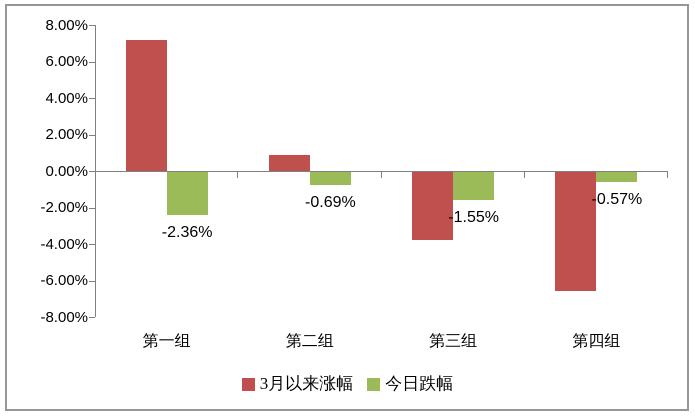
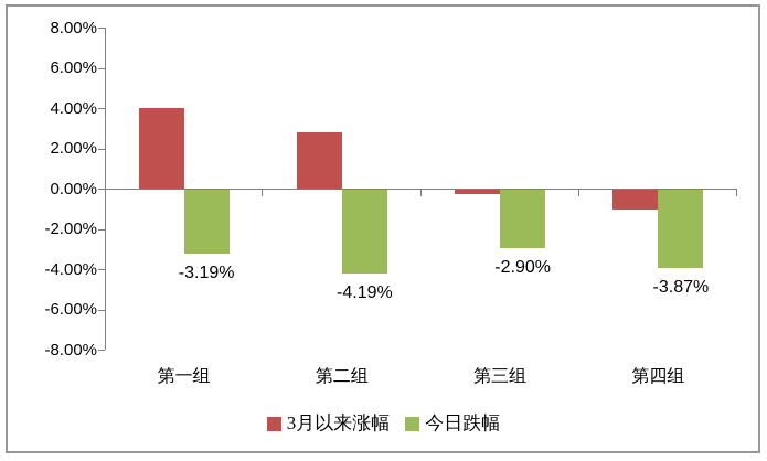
3月以来涨幅/第一组: 7.2% -> 4.0%
今日跌幅/第一组: -2.36% -> -3.19%
3月以来涨幅/第二组: 0.9% -> 2.8%
今日跌幅/第二组: -0.69% -> -4.19%
3月以来涨幅/第三组: -3.7% -> -0.2%
今日跌幅/第三组: -1.55% -> -2.90%
3月以来涨幅/第四组: -6.5% -> -1.0%
今日跌幅/第四组: -0.57% -> -3.87%
